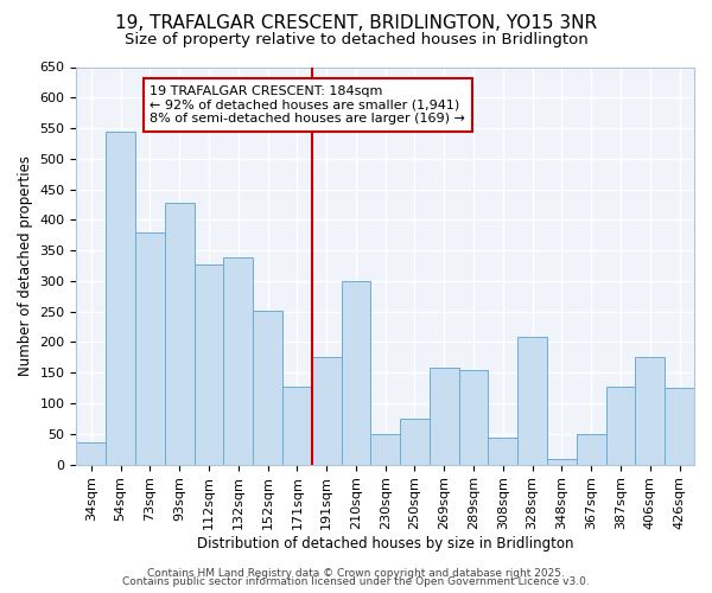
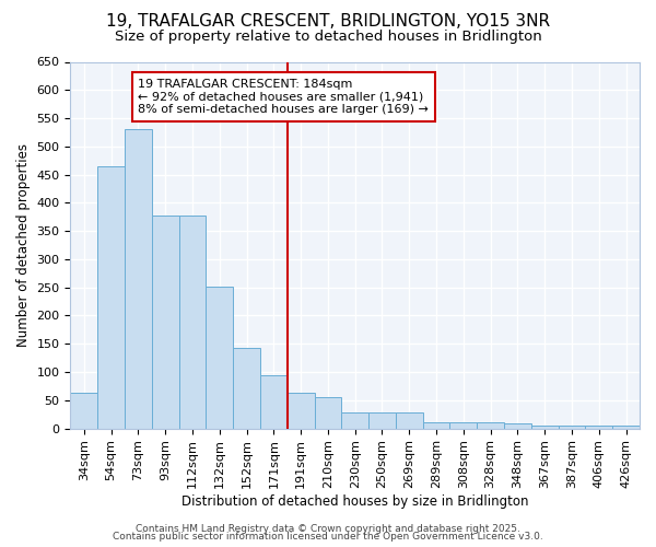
34sqm: 36 -> 63
54sqm: 544 -> 465
73sqm: 380 -> 530
93sqm: 428 -> 378
112sqm: 328 -> 378
132sqm: 338 -> 252
152sqm: 252 -> 143
171sqm: 128 -> 95
191sqm: 176 -> 63
210sqm: 300 -> 55
230sqm: 50 -> 28
250sqm: 74 -> 28
269sqm: 158 -> 28
289sqm: 154 -> 10
308sqm: 44 -> 10
328sqm: 208 -> 10
367sqm: 50 -> 5
387sqm: 128 -> 5
406sqm: 176 -> 5
426sqm: 126 -> 5
